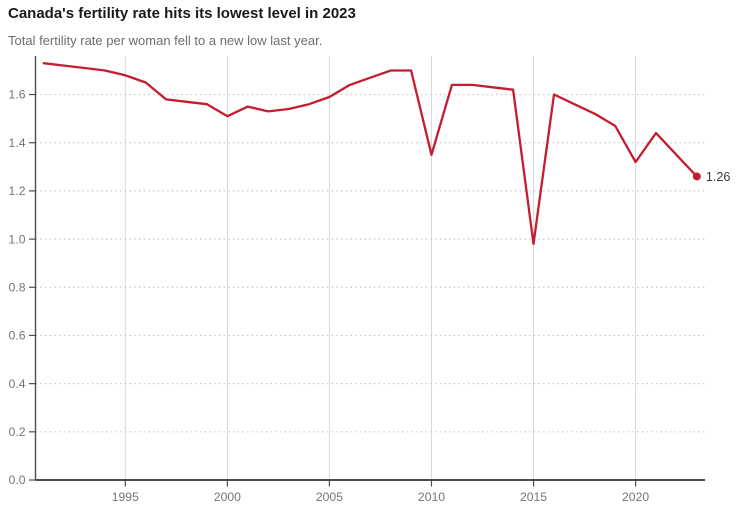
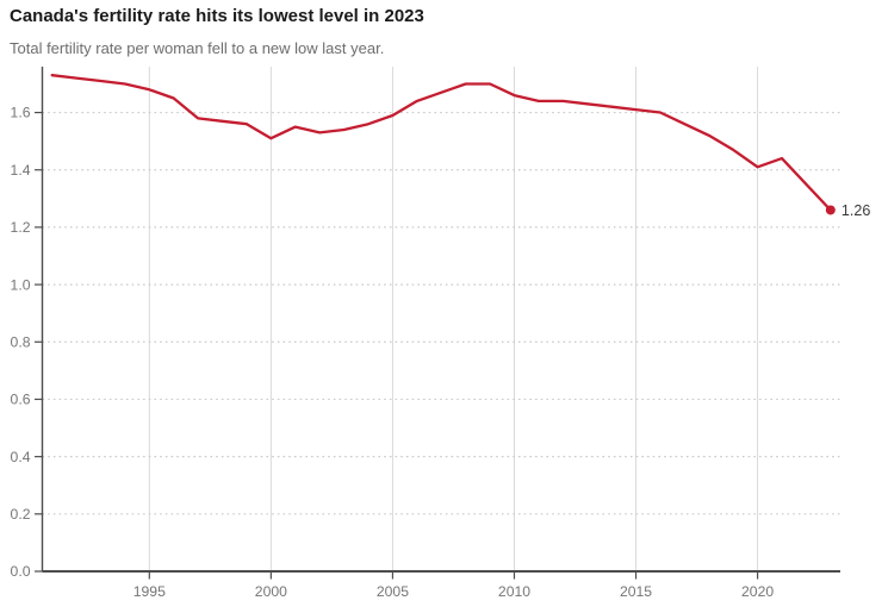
2010: 1.35 -> 1.66
2015: 0.98 -> 1.61
2020: 1.32 -> 1.41
